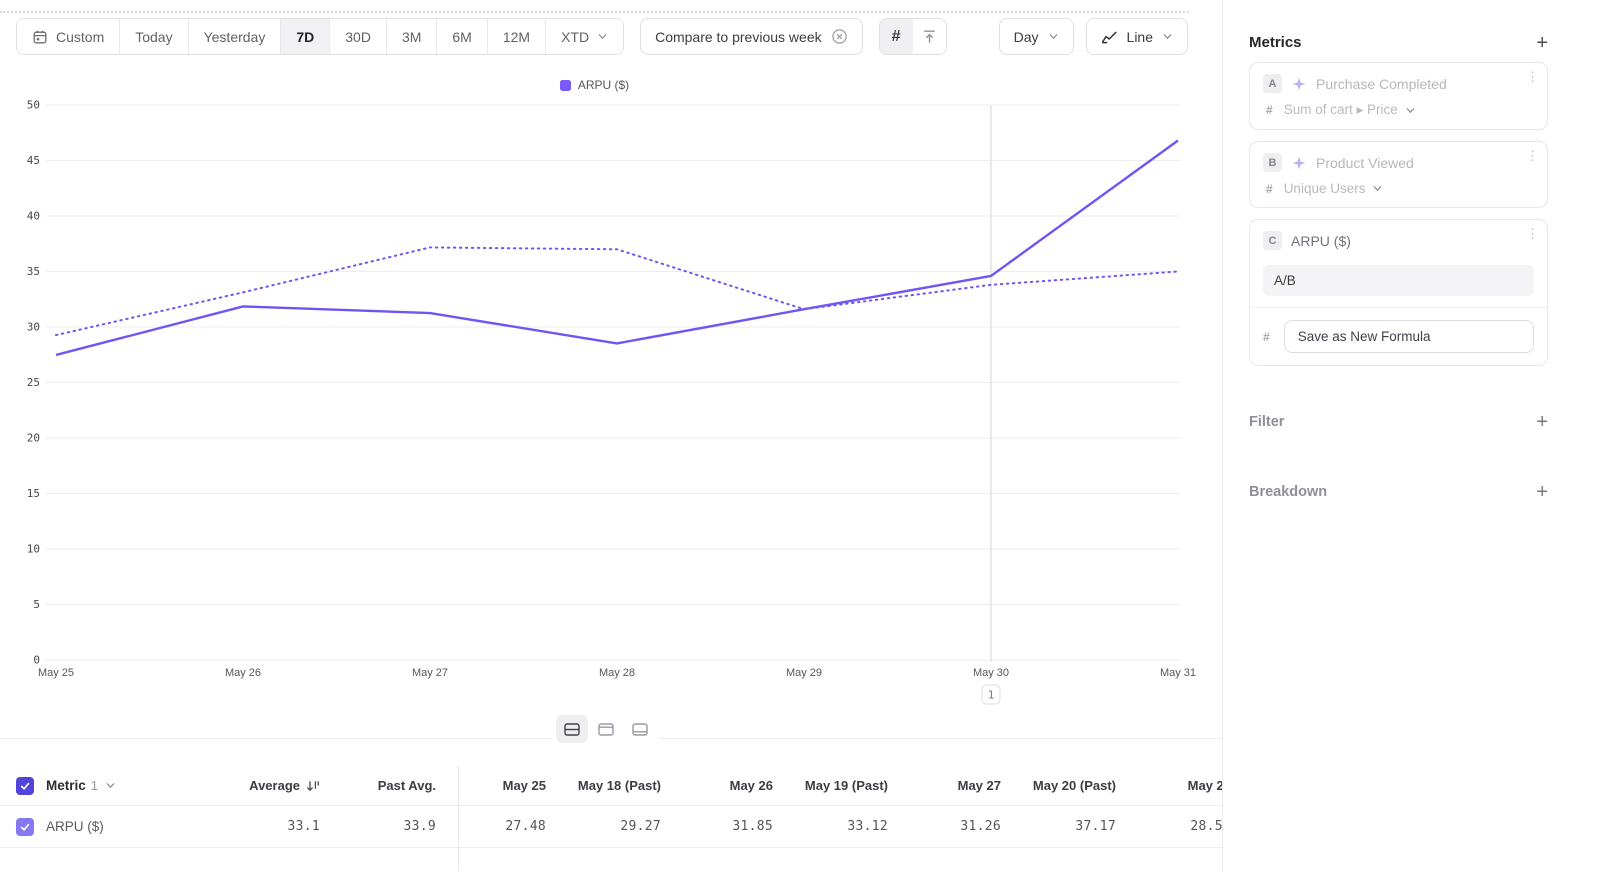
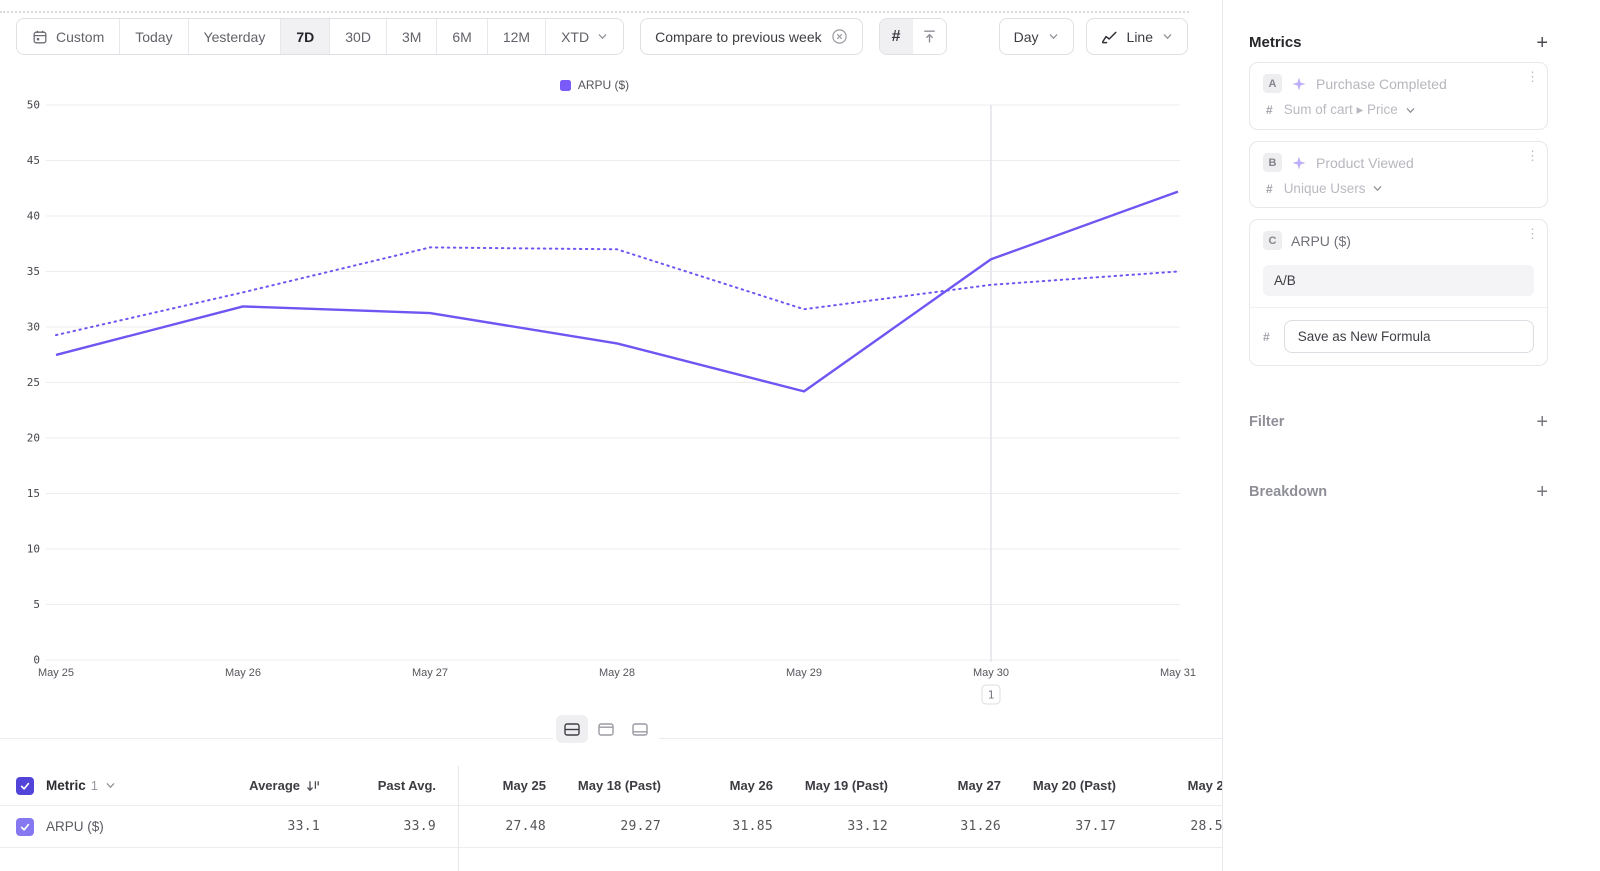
ARPU ($)/May 29: 31.6 -> 24.2
ARPU ($)/May 30: 34.6 -> 36.1
ARPU ($)/May 31: 46.8 -> 42.2
